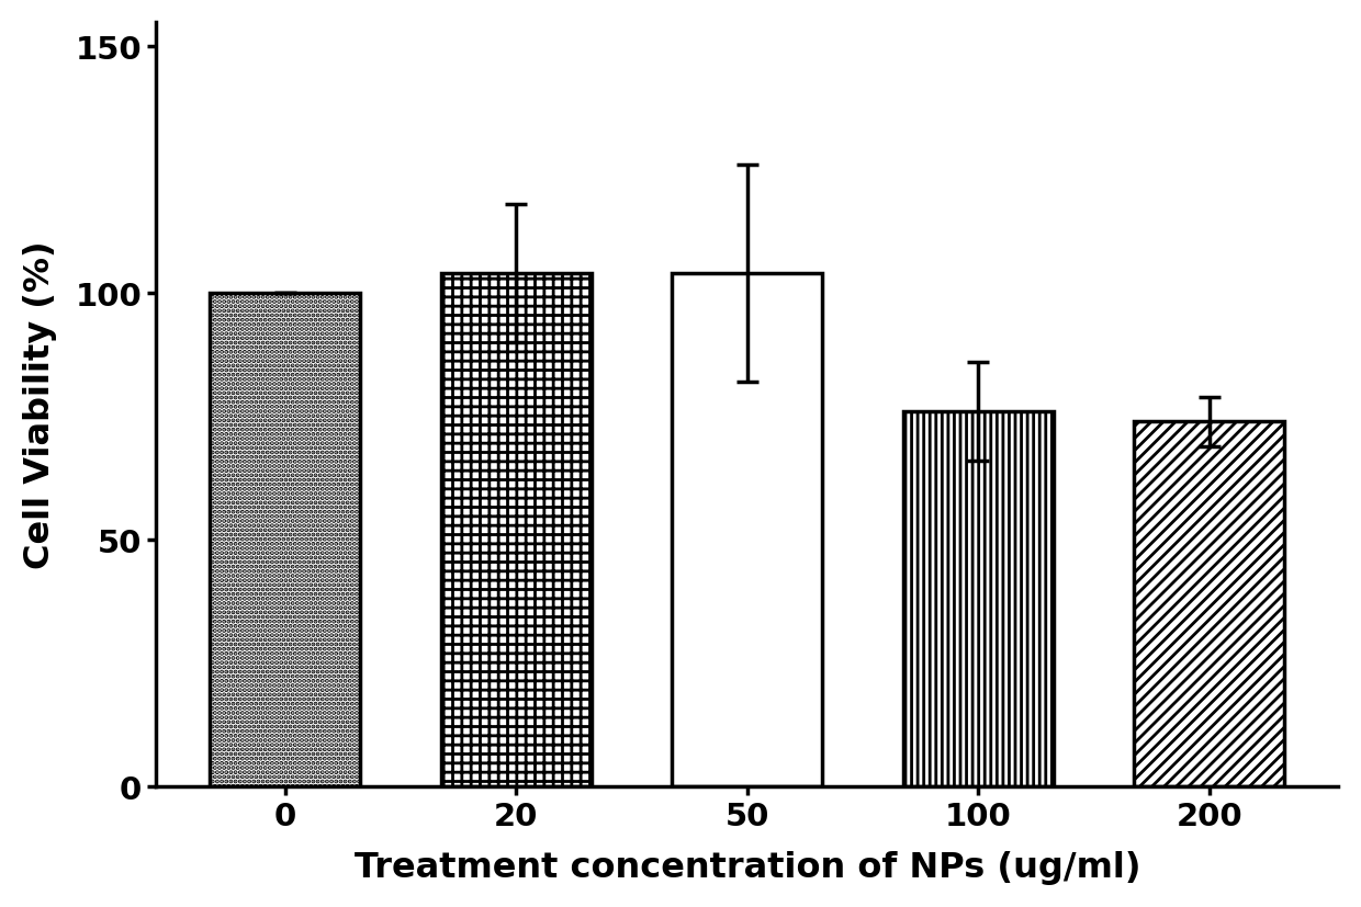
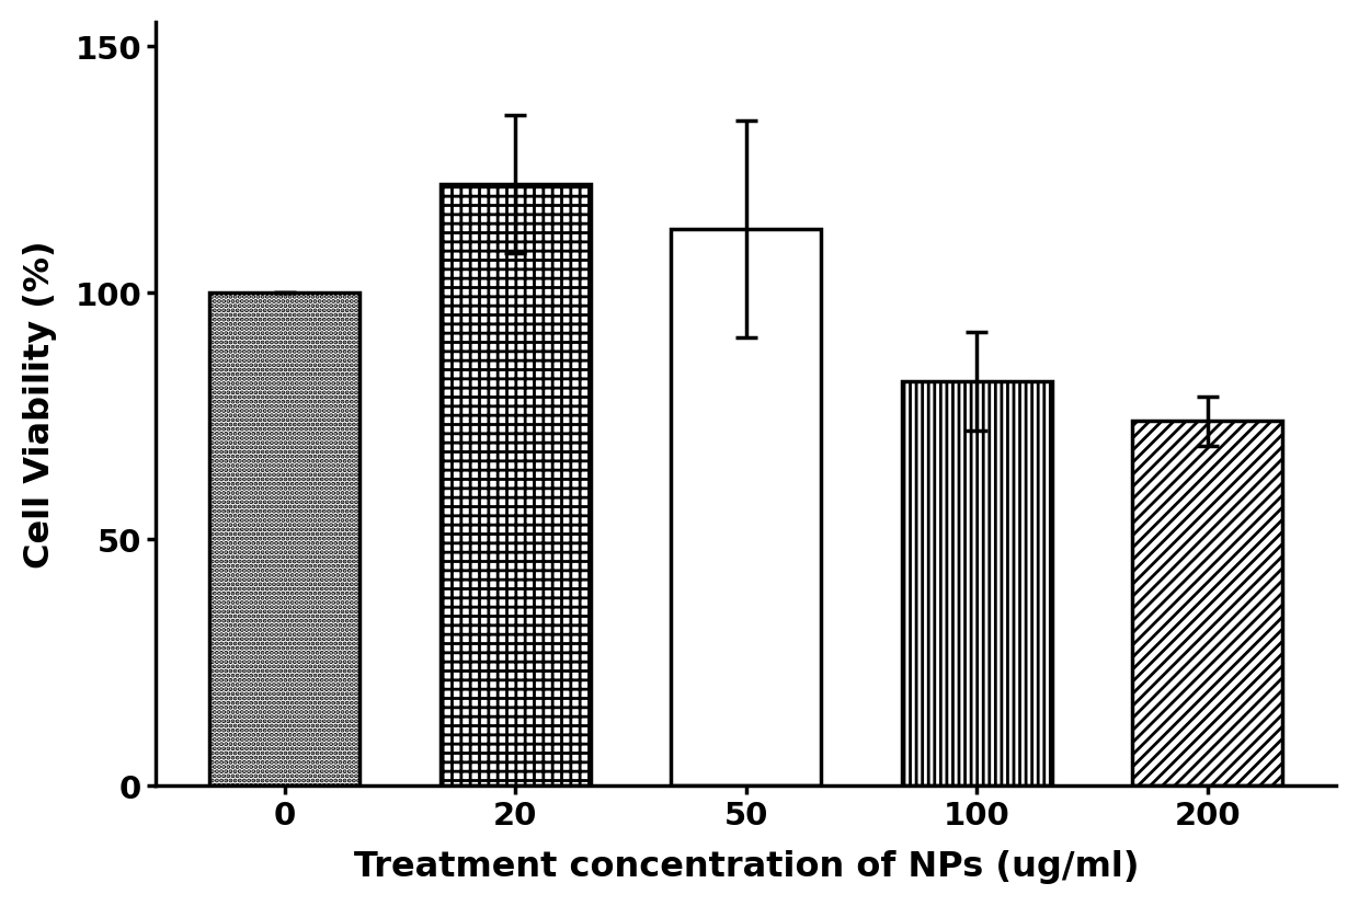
20: 104 -> 122
50: 104 -> 113
100: 76 -> 82
